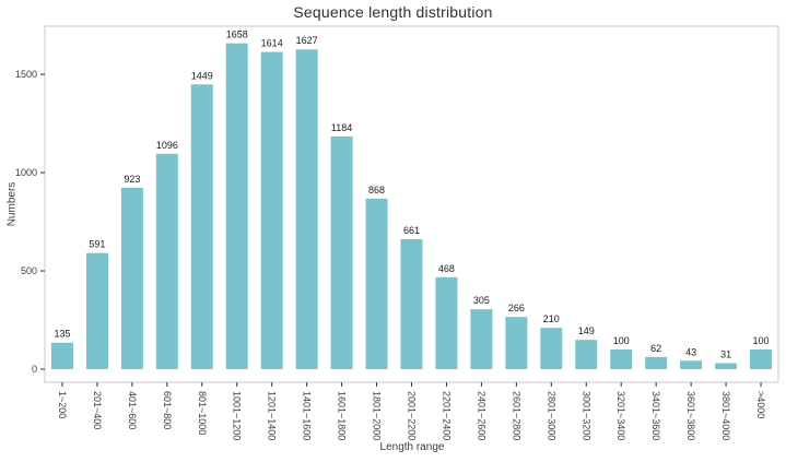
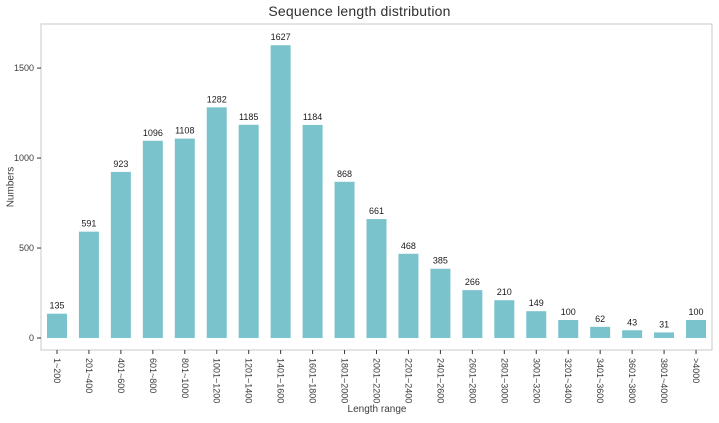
801~1000: 1449 -> 1108
1001~1200: 1658 -> 1282
1201~1400: 1614 -> 1185
2401~2600: 305 -> 385
